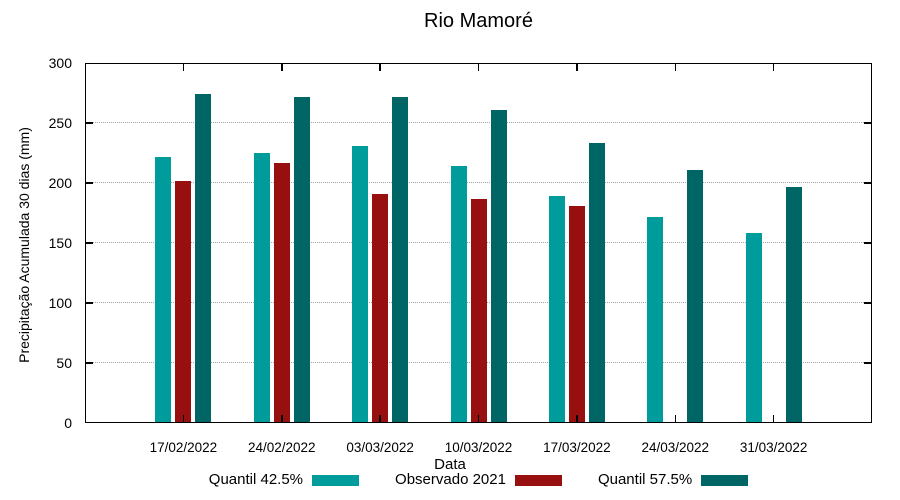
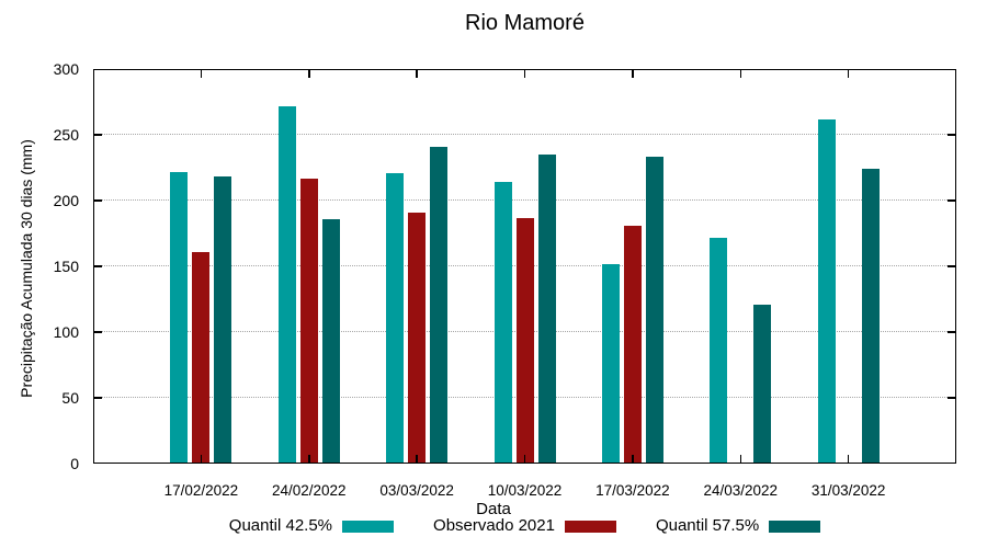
Observado 2021/17/02/2022: 202 -> 161
Quantil 57.5%/17/02/2022: 274 -> 218
Quantil 42.5%/24/02/2022: 225 -> 272
Quantil 57.5%/24/02/2022: 272 -> 186
Quantil 42.5%/03/03/2022: 231 -> 221
Quantil 57.5%/03/03/2022: 272 -> 241
Quantil 57.5%/10/03/2022: 261 -> 235
Quantil 42.5%/17/03/2022: 189 -> 152
Quantil 57.5%/24/03/2022: 211 -> 121
Quantil 42.5%/31/03/2022: 158 -> 262
Quantil 57.5%/31/03/2022: 197 -> 224
